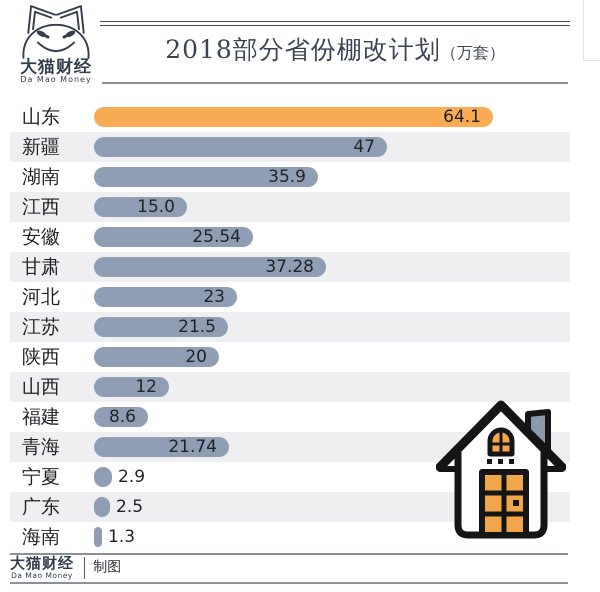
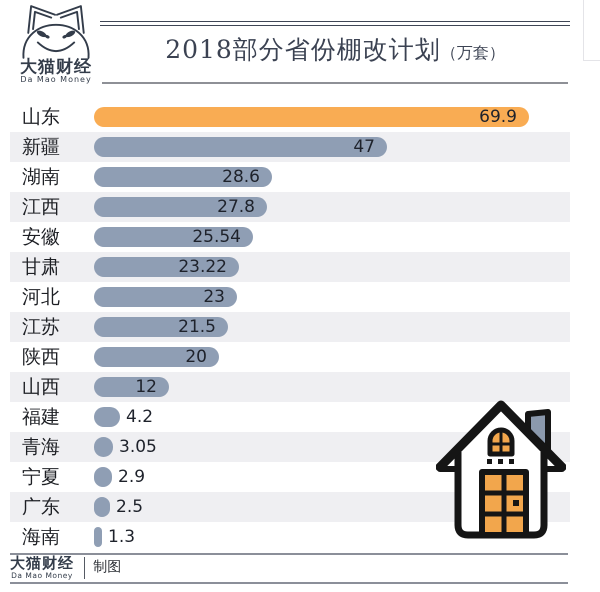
山东: 64.1 -> 69.9
湖南: 35.9 -> 28.6
江西: 15.0 -> 27.8
甘肃: 37.28 -> 23.22
福建: 8.6 -> 4.2
青海: 21.74 -> 3.05
